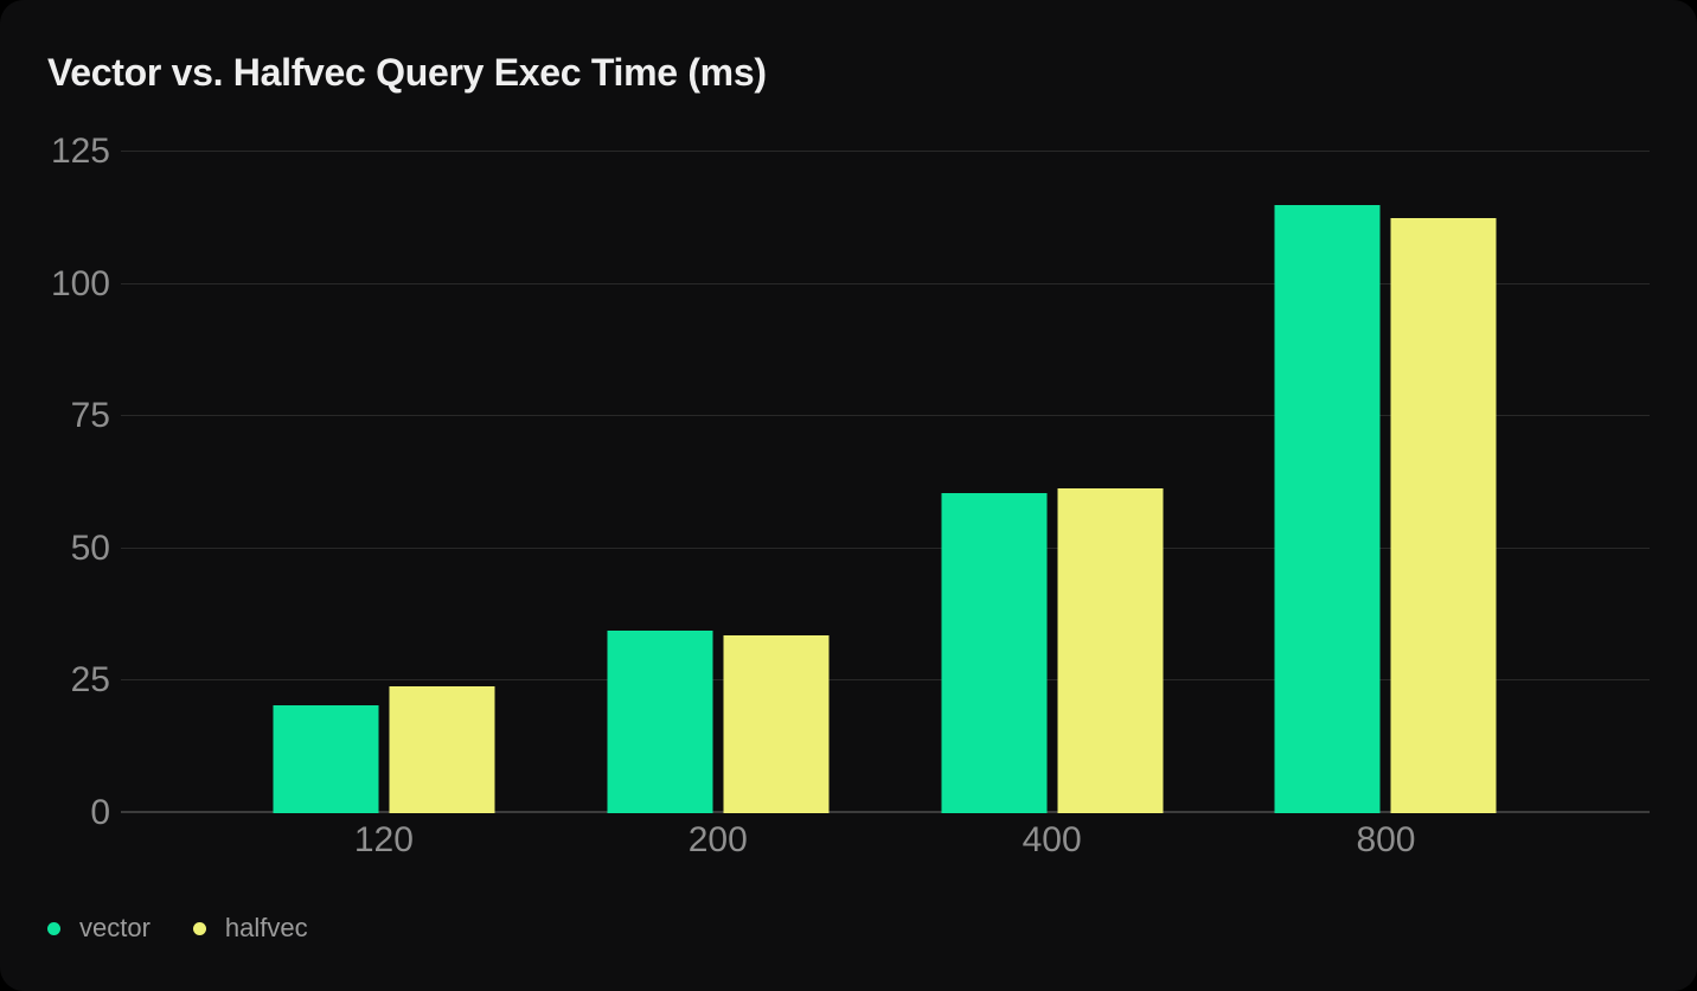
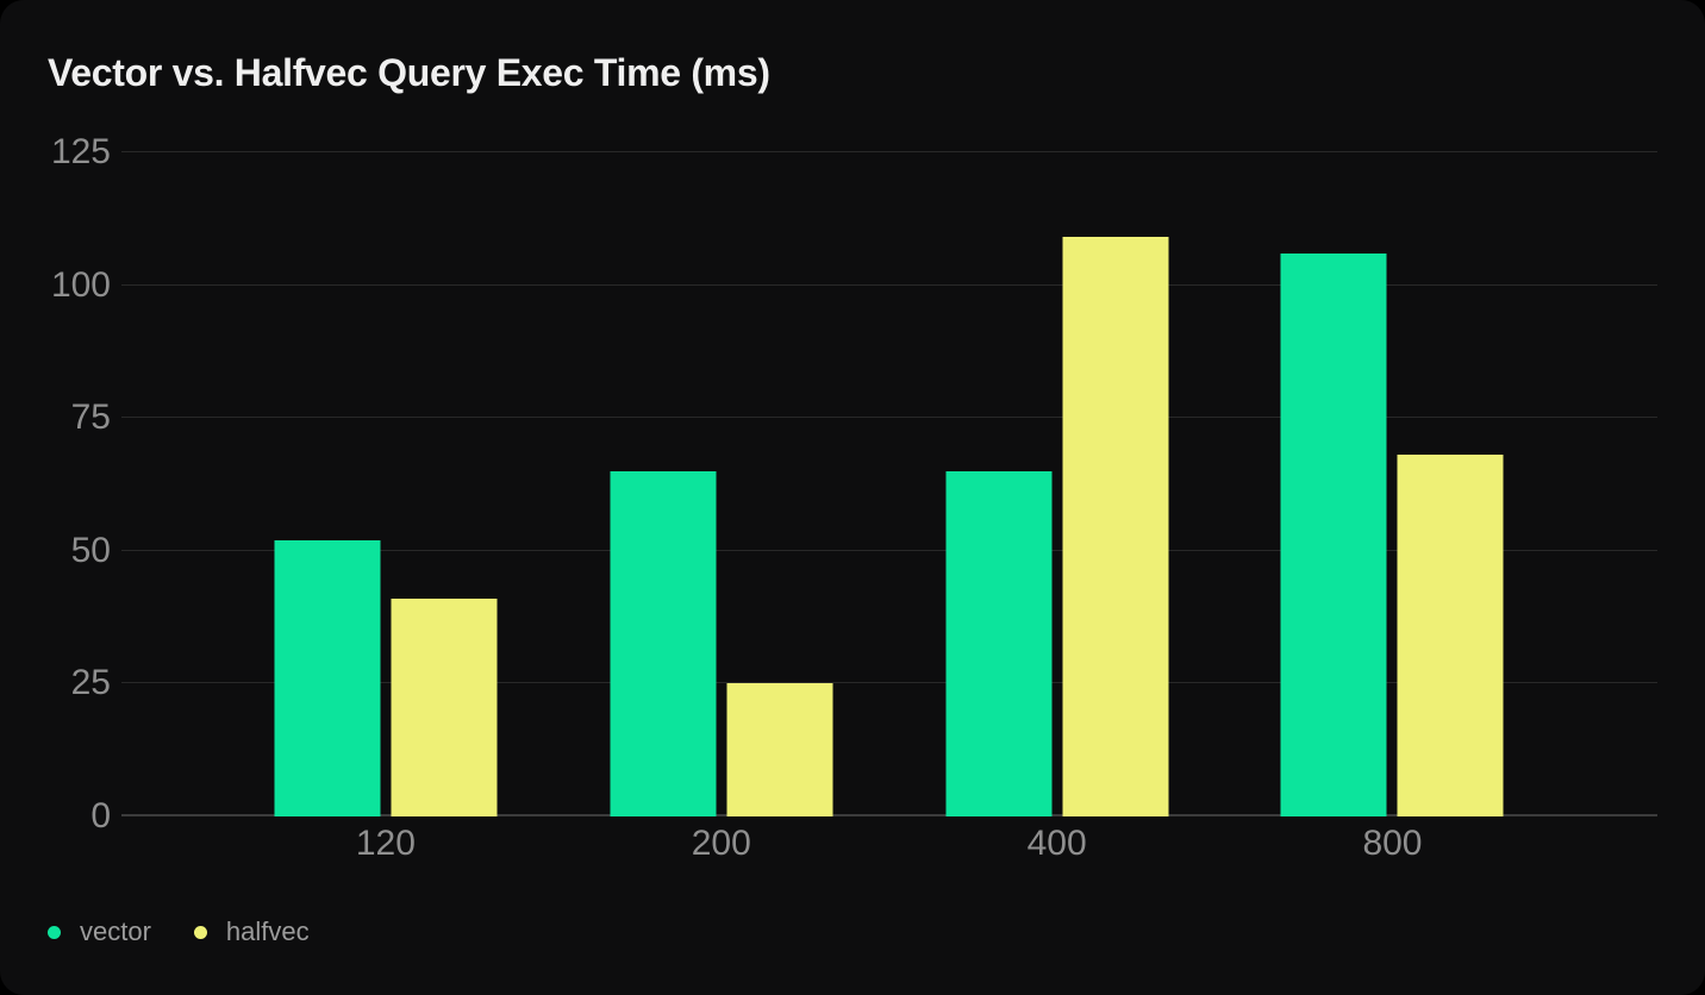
vector/120: 20 -> 52
halfvec/120: 24 -> 41
vector/200: 34 -> 65
halfvec/200: 34 -> 25
vector/400: 60 -> 65
halfvec/400: 61 -> 109
vector/800: 115 -> 106
halfvec/800: 112 -> 68
